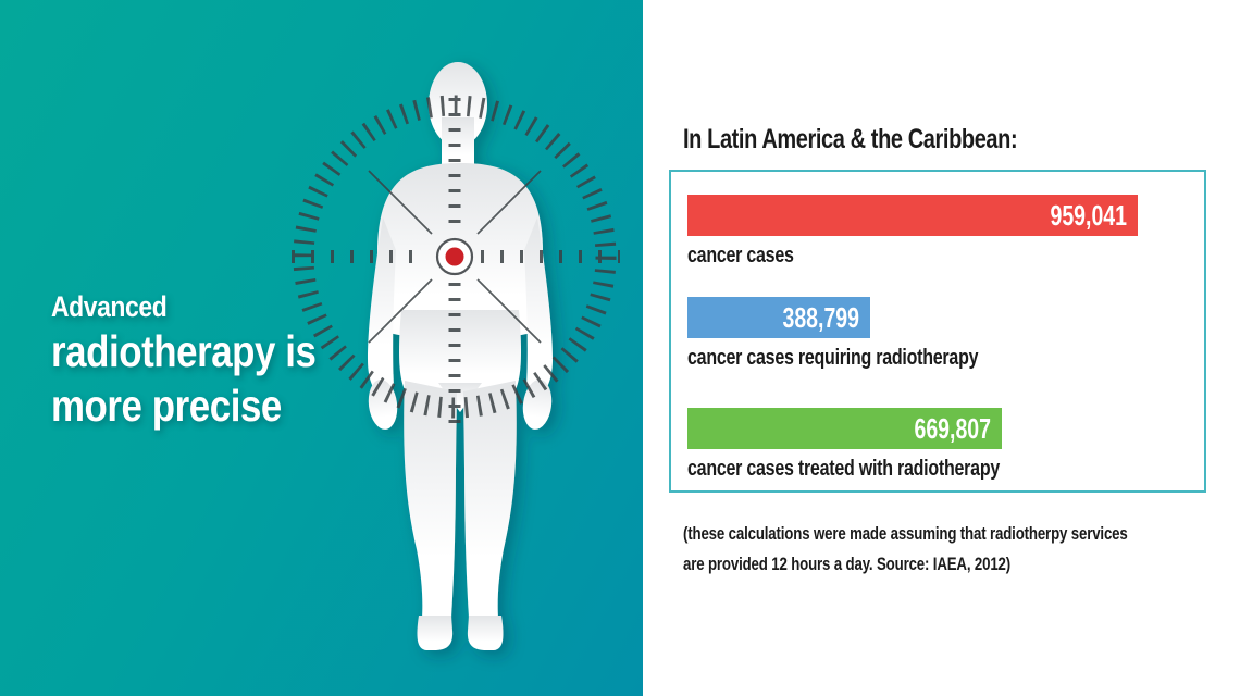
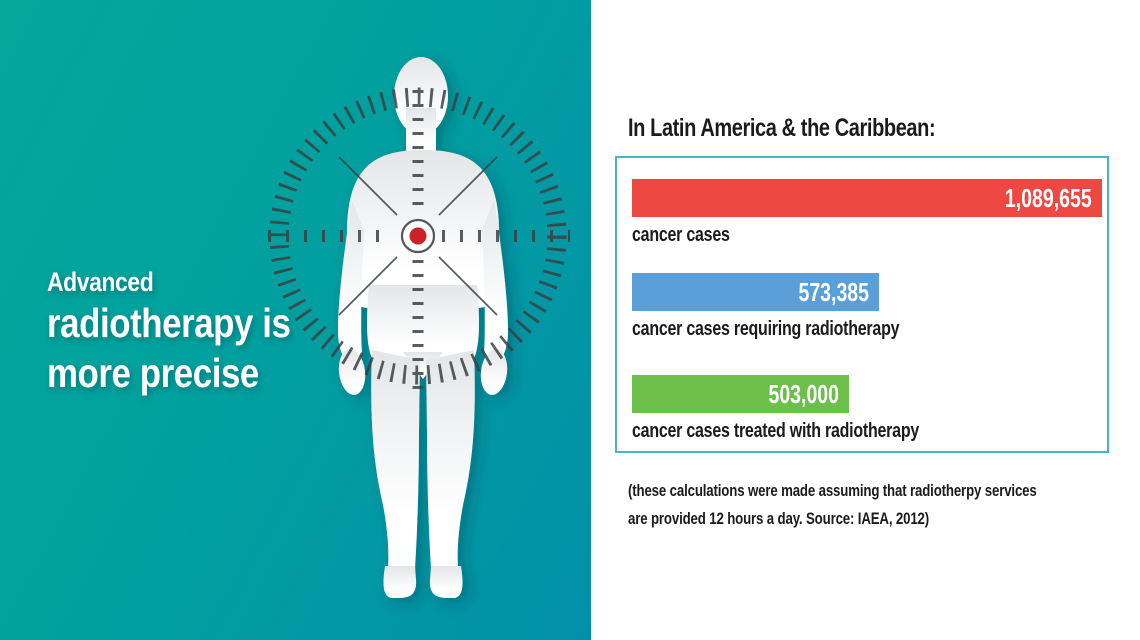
cancer cases: 959,041 -> 1,089,655
cancer cases requiring radiotherapy: 388,799 -> 573,385
cancer cases treated with radiotherapy: 669,807 -> 503,000
